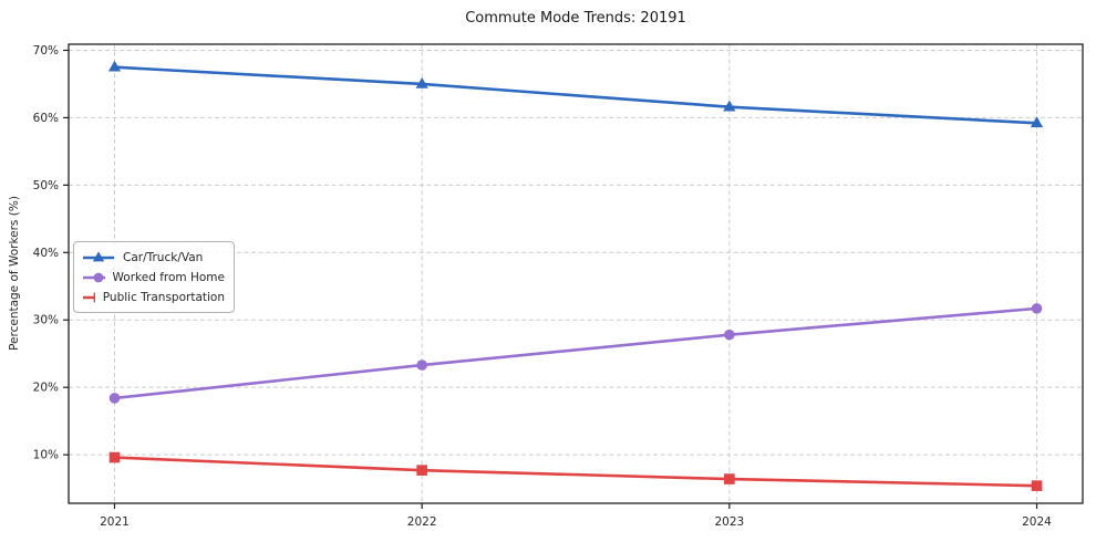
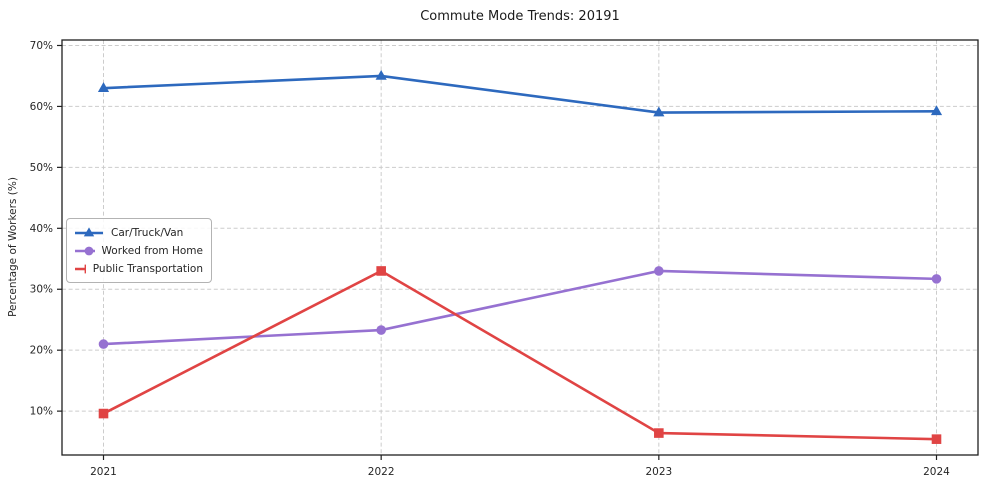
Car/Truck/Van/2021: 68% -> 63%
Worked from Home/2021: 18% -> 21%
Public Transportation/2022: 8% -> 33%
Car/Truck/Van/2023: 62% -> 59%
Worked from Home/2023: 28% -> 33%
